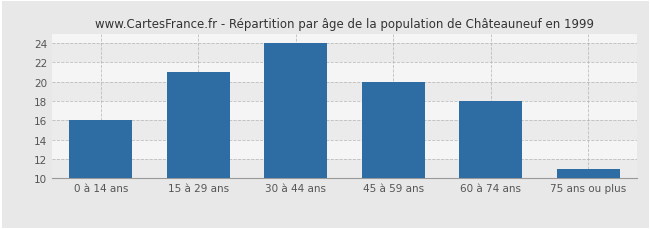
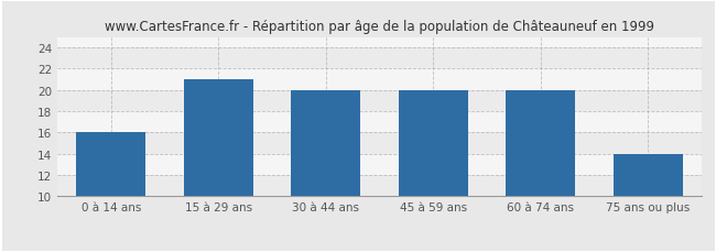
30 à 44 ans: 24 -> 20
60 à 74 ans: 18 -> 20
75 ans ou plus: 11 -> 14
